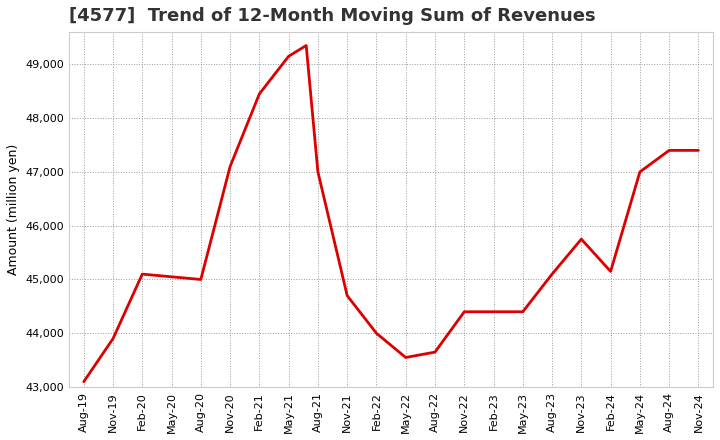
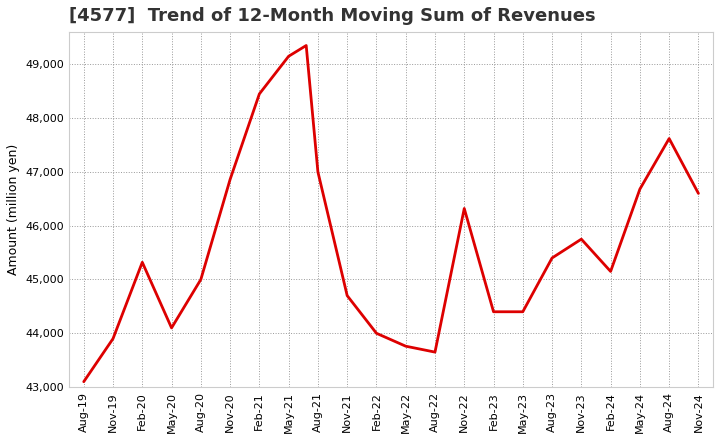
Feb-20: 45,100 -> 45,320
May-20: 45,050 -> 44,100
Nov-20: 47,100 -> 46,860
May-22: 43,550 -> 43,760
Nov-22: 44,400 -> 46,320
Aug-23: 45,100 -> 45,400
May-24: 47,000 -> 46,680
Aug-24: 47,400 -> 47,620
Nov-24: 47,400 -> 46,600
